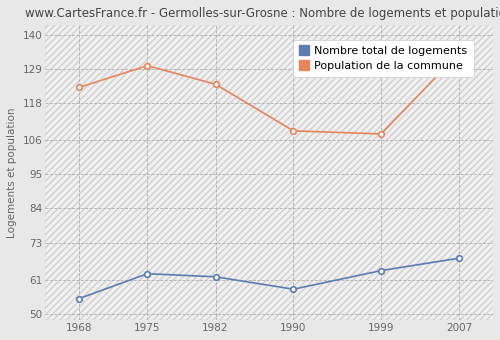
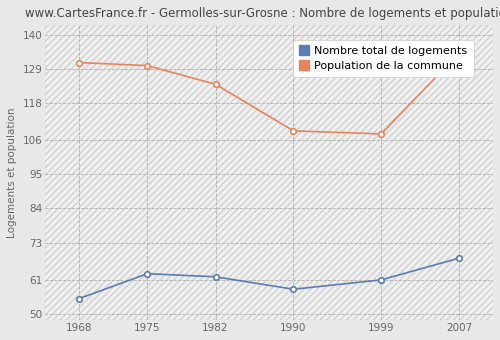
Population de la commune/1968: 123 -> 131
Nombre total de logements/1999: 64 -> 61
